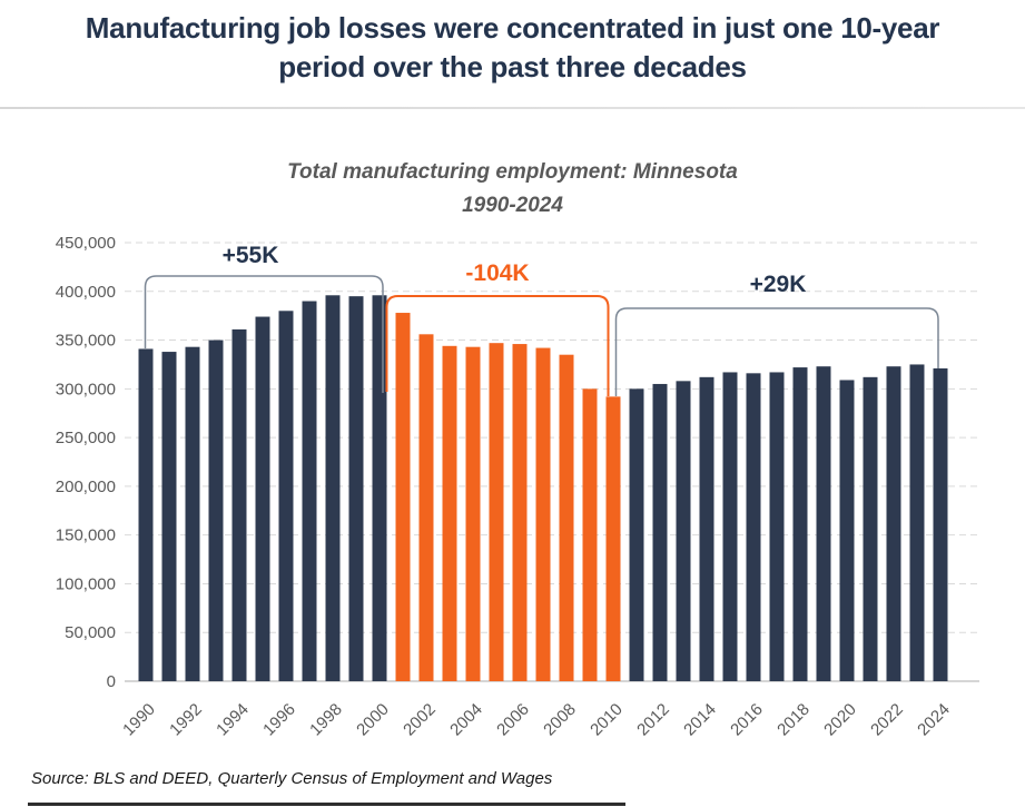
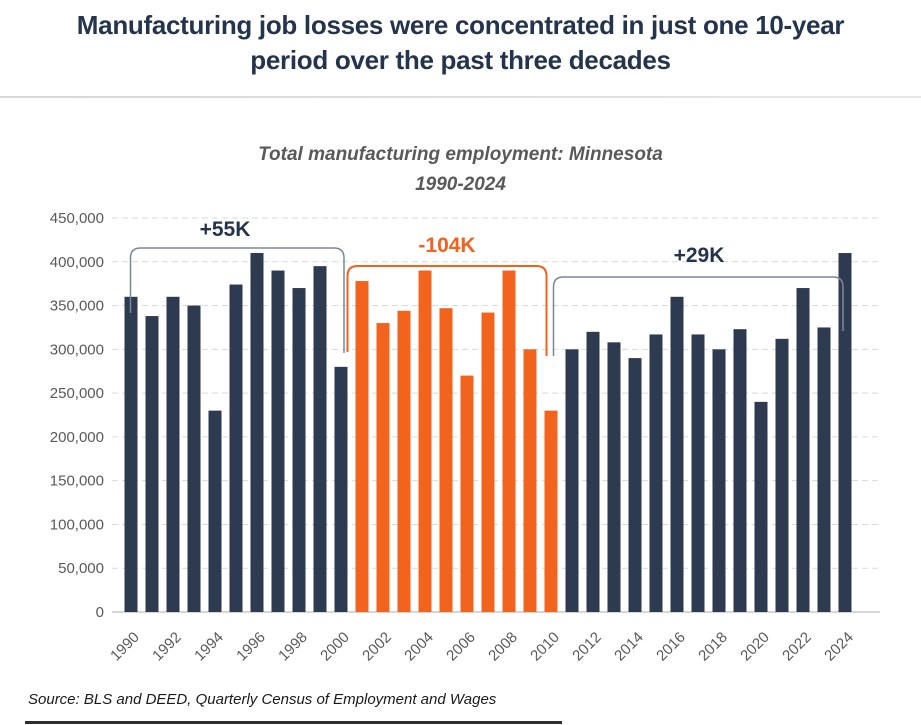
1990: 340000 -> 360000
1992: 340000 -> 360000
1994: 360000 -> 230000
1996: 380000 -> 410000
1998: 400000 -> 370000
2000: 400000 -> 280000
2002: 360000 -> 330000
2004: 340000 -> 390000
2006: 350000 -> 270000
2008: 340000 -> 390000
2010: 290000 -> 230000
2012: 300000 -> 320000
2014: 310000 -> 290000
2016: 320000 -> 360000
2018: 320000 -> 300000
2020: 310000 -> 240000
2022: 320000 -> 370000
2024: 320000 -> 410000
